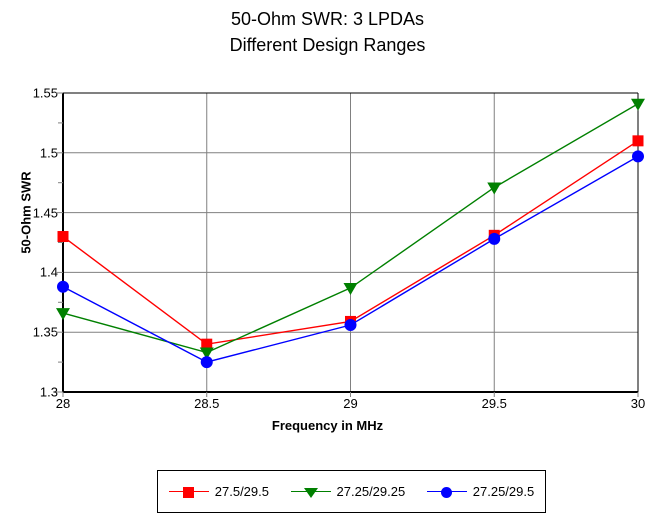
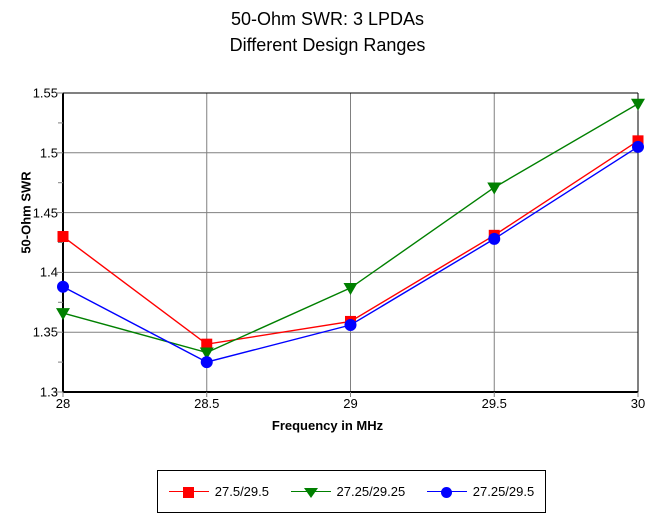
27.25/29.5/30: 1.497 -> 1.505
